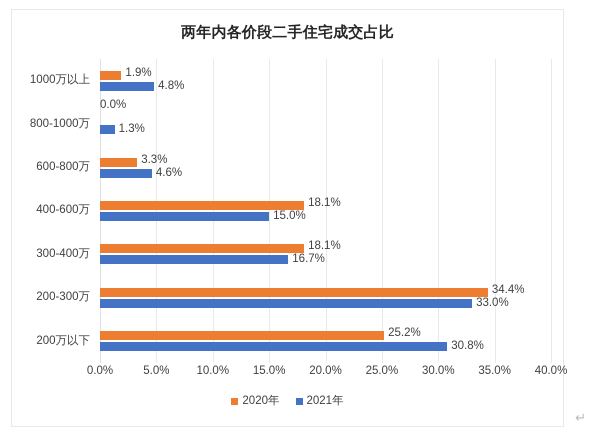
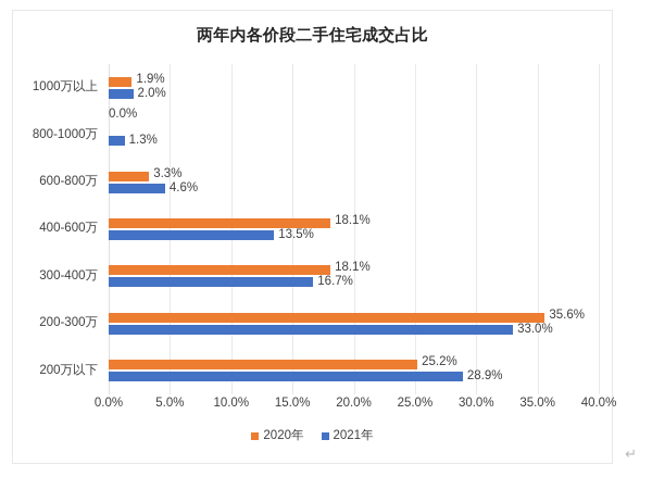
2021年/1000万以上: 4.8% -> 2.0%
2021年/400-600万: 15.0% -> 13.5%
2020年/200-300万: 34.4% -> 35.6%
2021年/200万以下: 30.8% -> 28.9%
